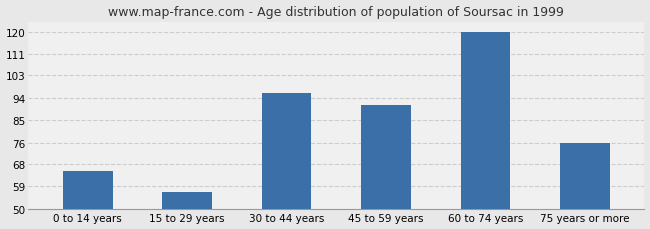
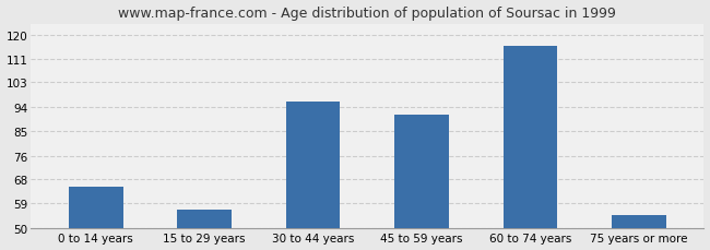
60 to 74 years: 120 -> 116
75 years or more: 76 -> 55
